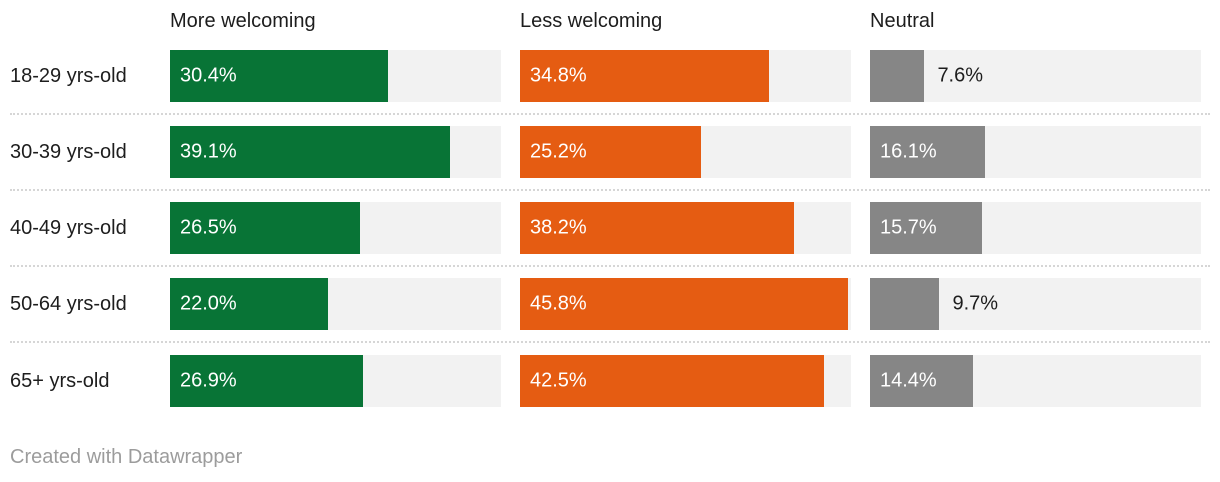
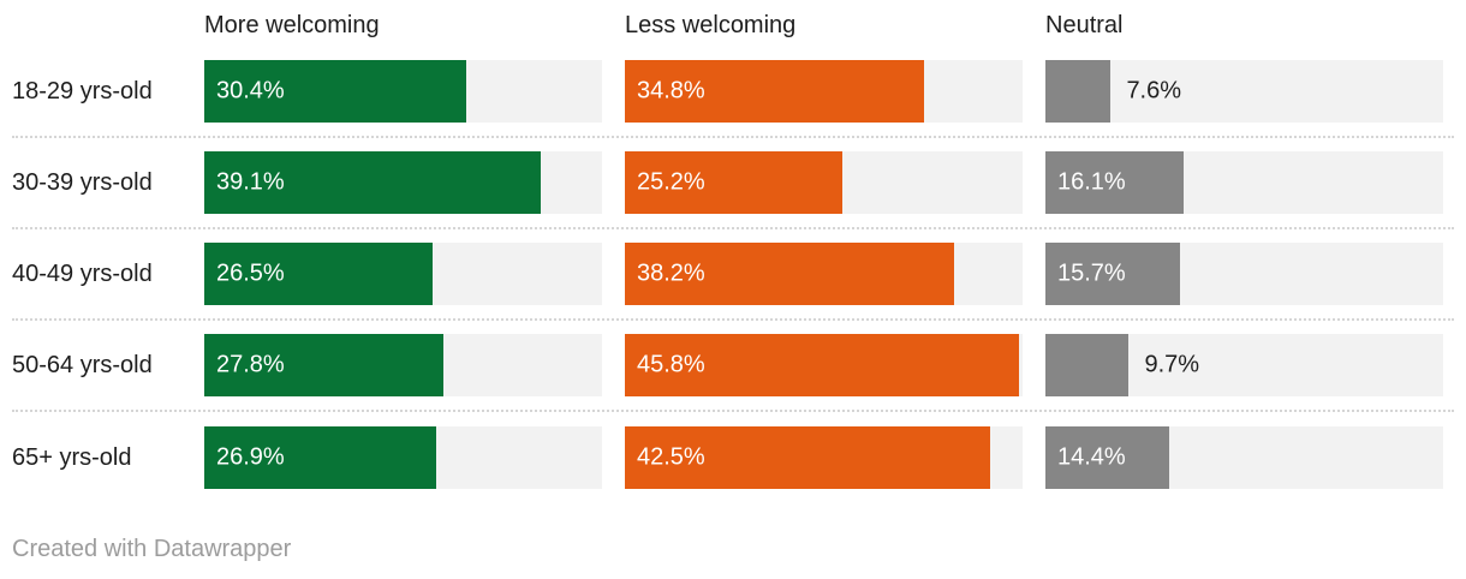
More welcoming/50-64 yrs-old: 22.0% -> 27.8%
